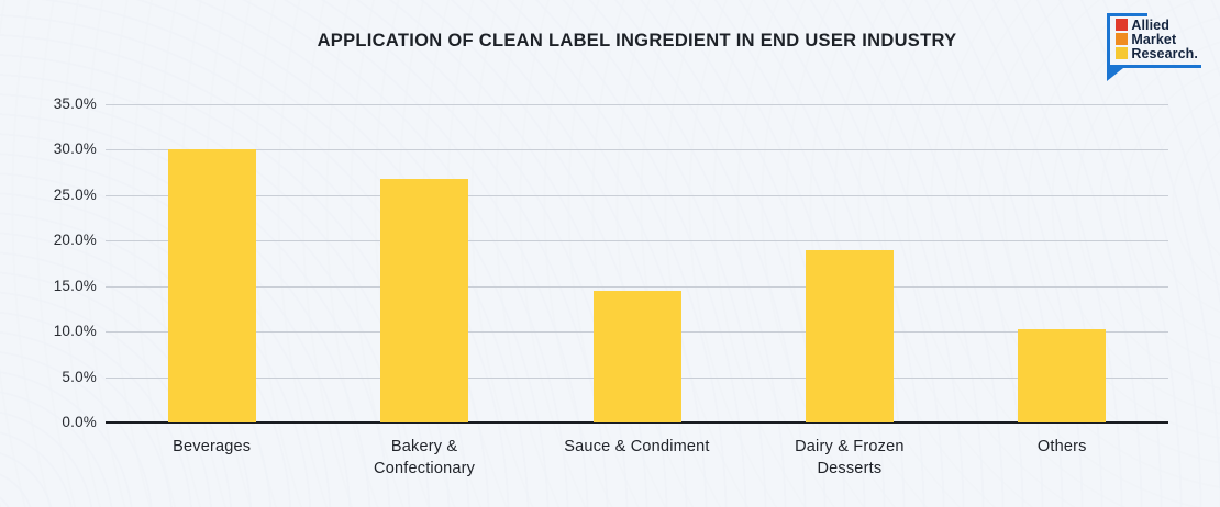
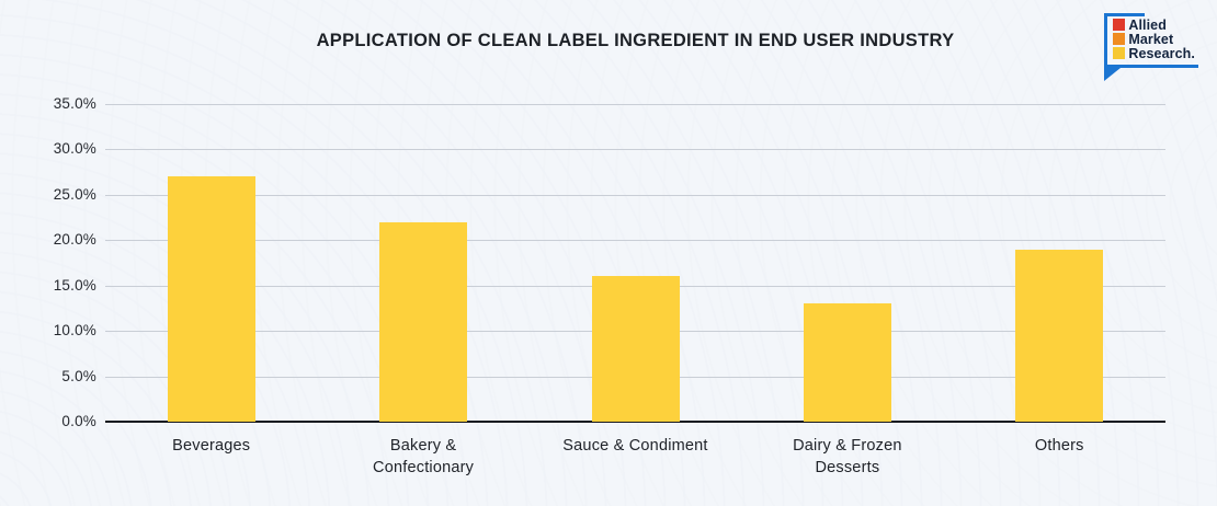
Beverages: 30% -> 27%
Bakery & Confectionary: 27% -> 22%
Sauce & Condiment: 14% -> 16%
Dairy & Frozen Desserts: 19% -> 13%
Others: 10% -> 19%
